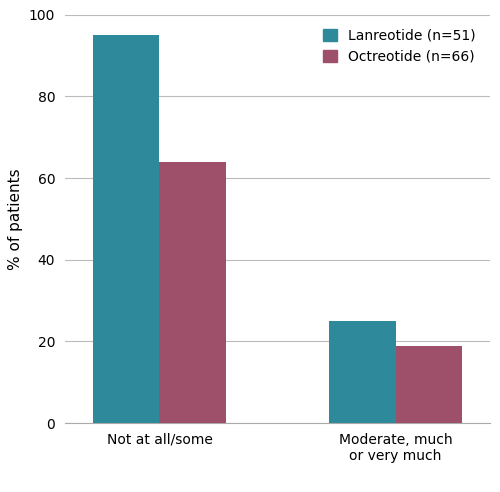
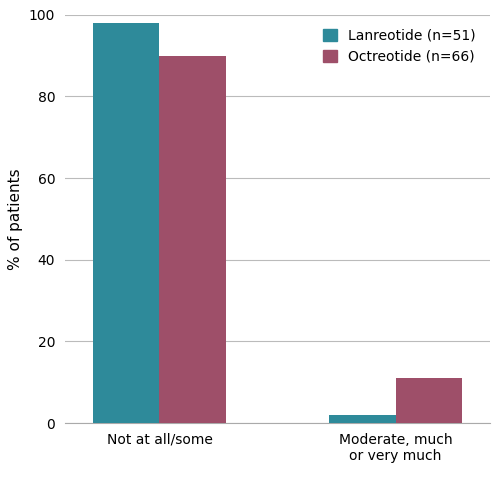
Lanreotide (n=51)/Not at all/some: 95 -> 98
Octreotide (n=66)/Not at all/some: 64 -> 90
Lanreotide (n=51)/Moderate, much or very much: 25 -> 2
Octreotide (n=66)/Moderate, much or very much: 19 -> 11
